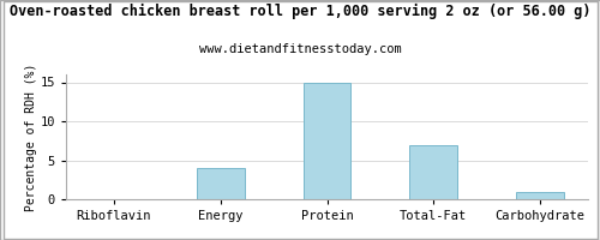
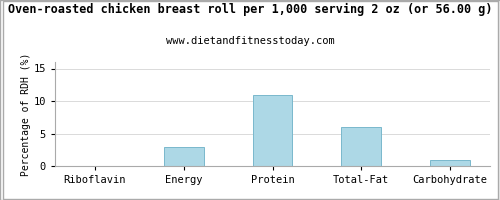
Energy: 4 -> 3
Protein: 15 -> 11
Total-Fat: 7 -> 6
